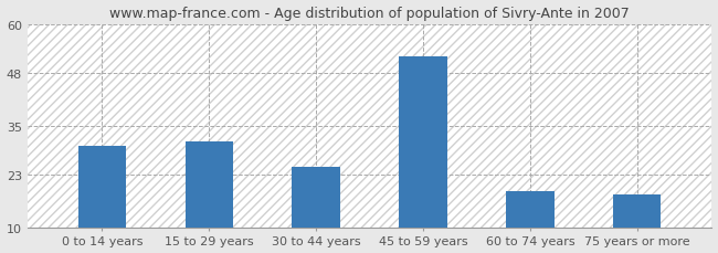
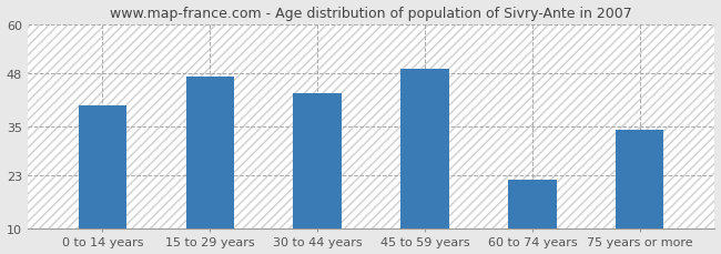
0 to 14 years: 30 -> 40
15 to 29 years: 31 -> 47
30 to 44 years: 25 -> 43
45 to 59 years: 52 -> 49
60 to 74 years: 19 -> 22
75 years or more: 18 -> 34
